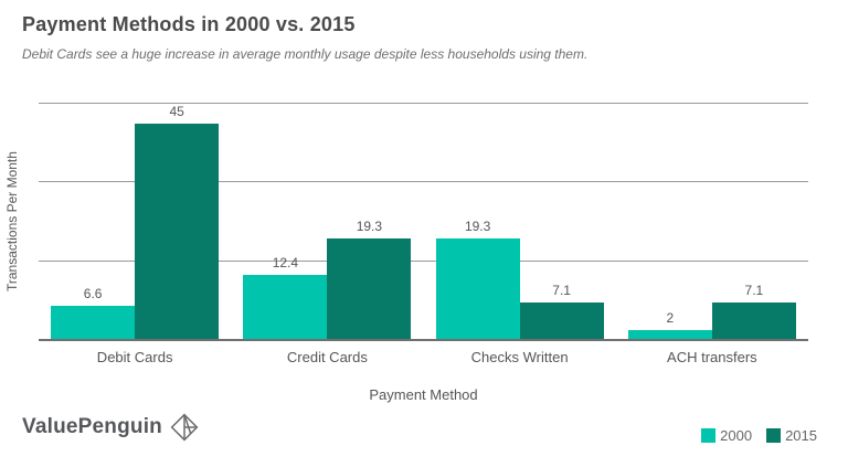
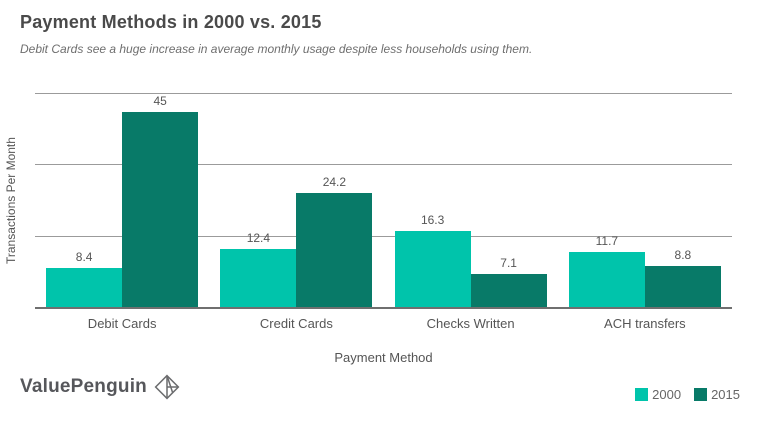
2000/Debit Cards: 6.6 -> 8.4
2015/Credit Cards: 19.3 -> 24.2
2000/Checks Written: 19.3 -> 16.3
2000/ACH transfers: 2 -> 11.7
2015/ACH transfers: 7.1 -> 8.8
